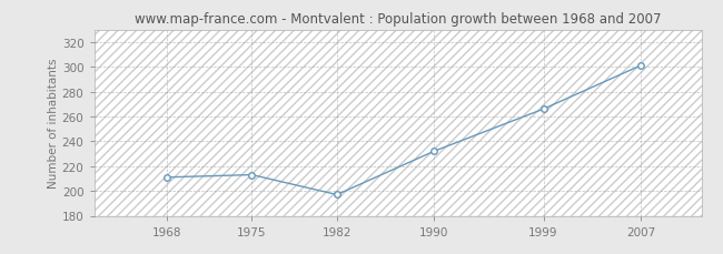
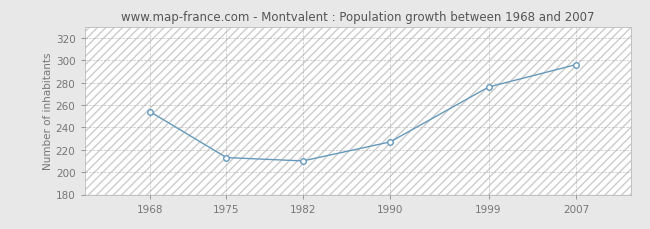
1968: 211 -> 254
1982: 197 -> 210
1990: 232 -> 227
1999: 266 -> 276
2007: 301 -> 296
